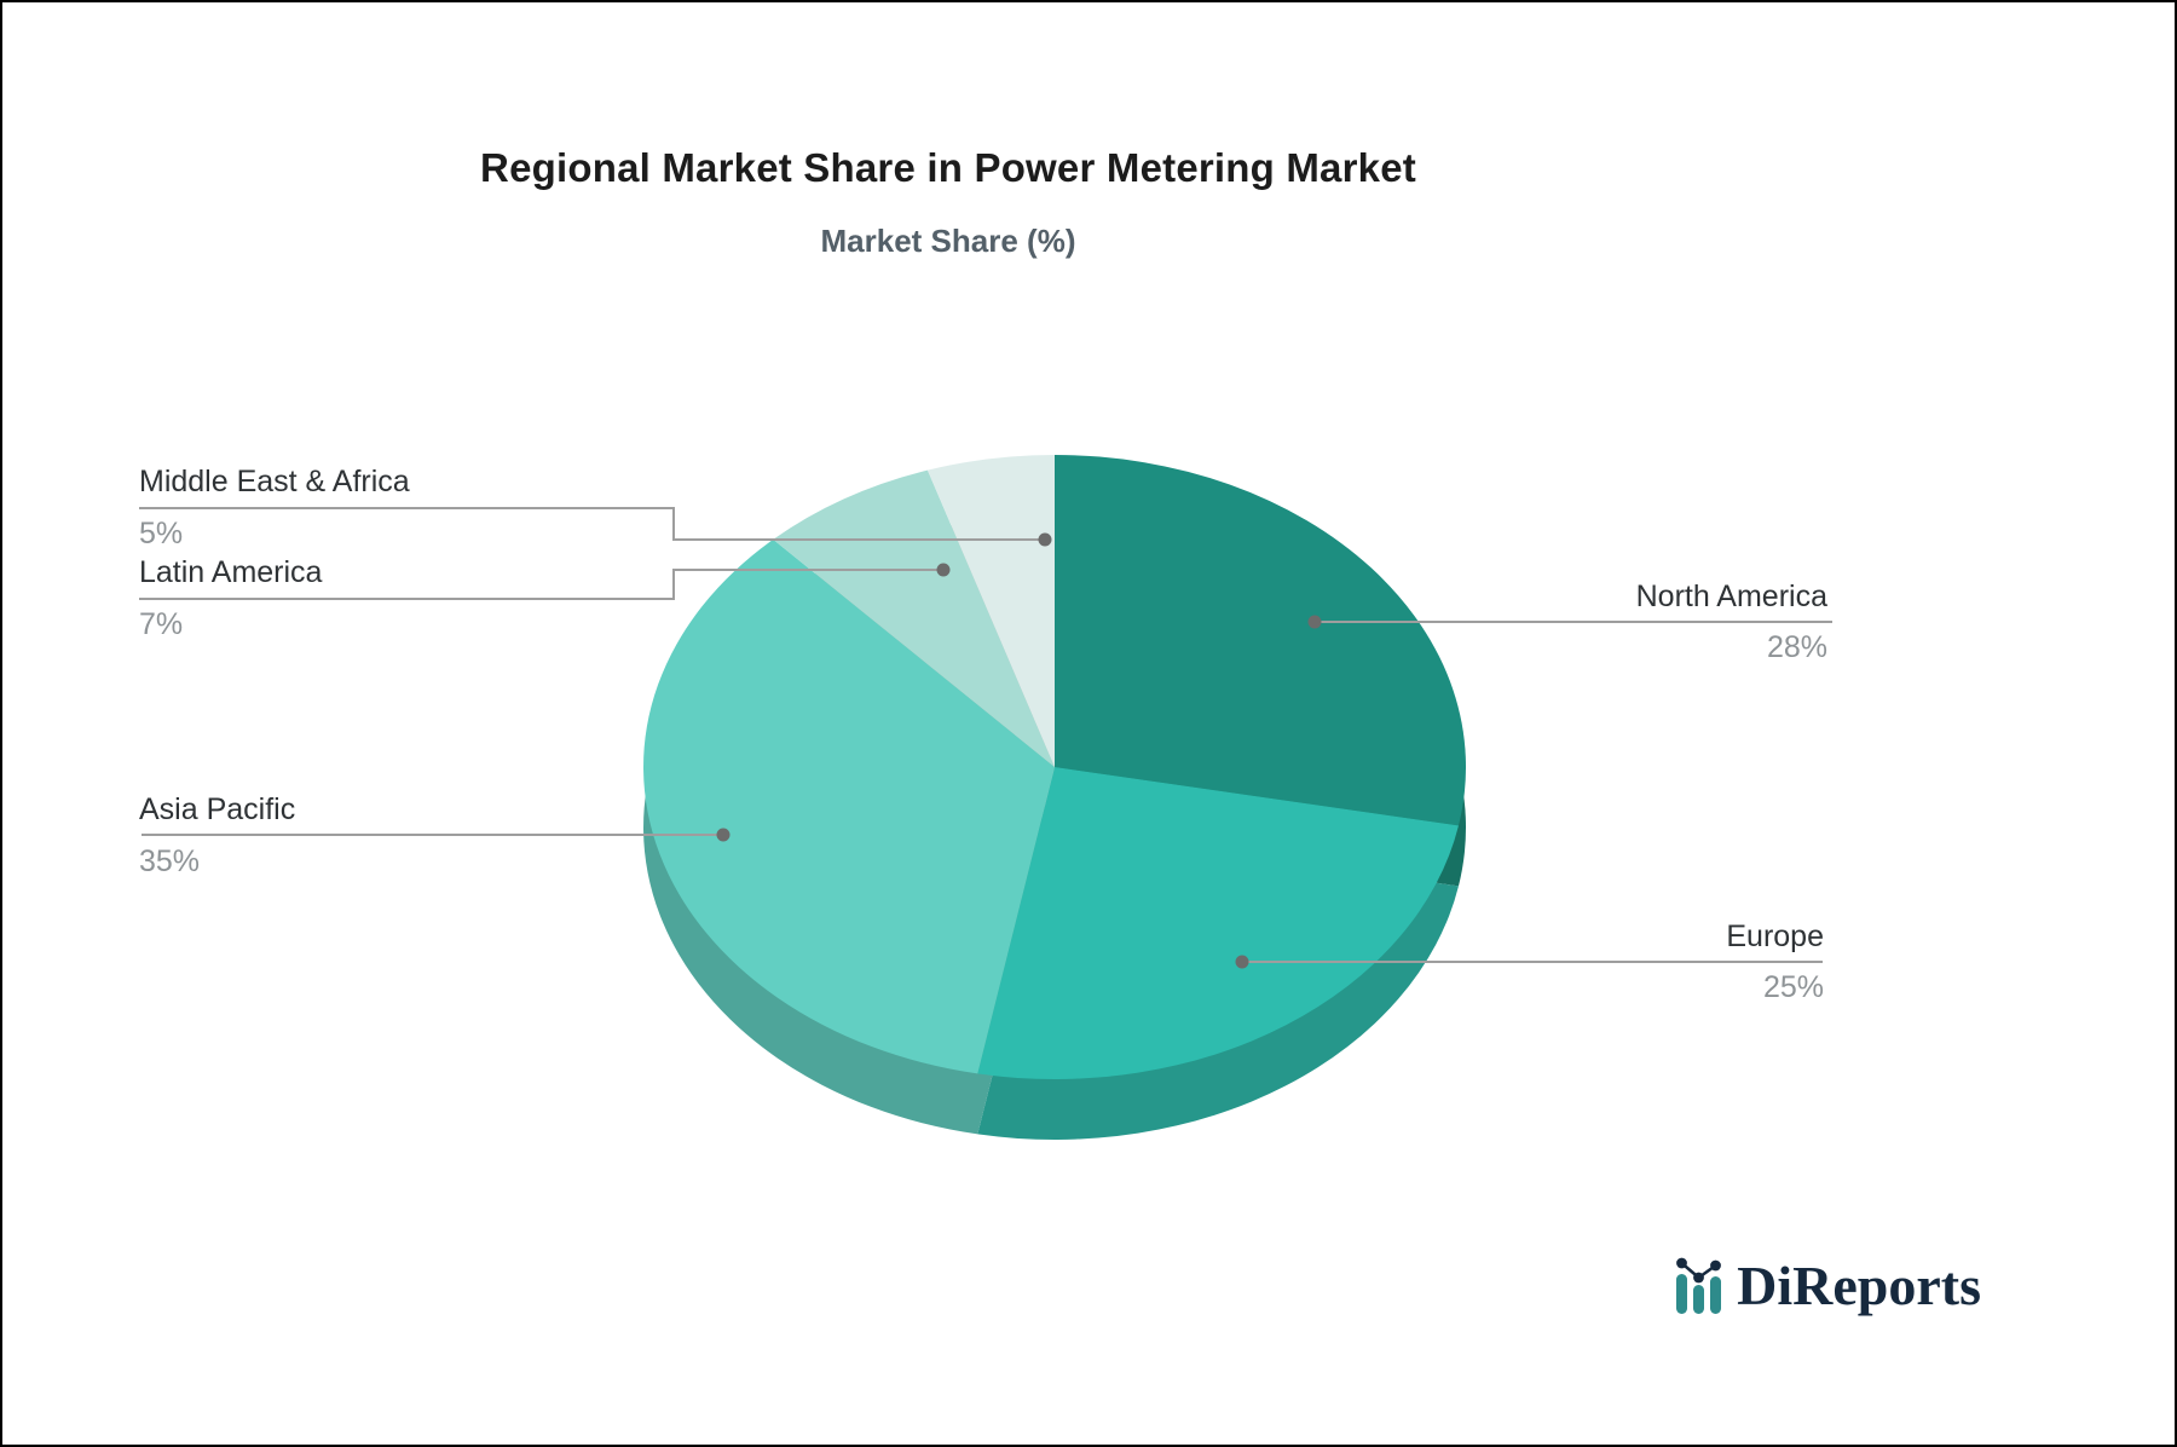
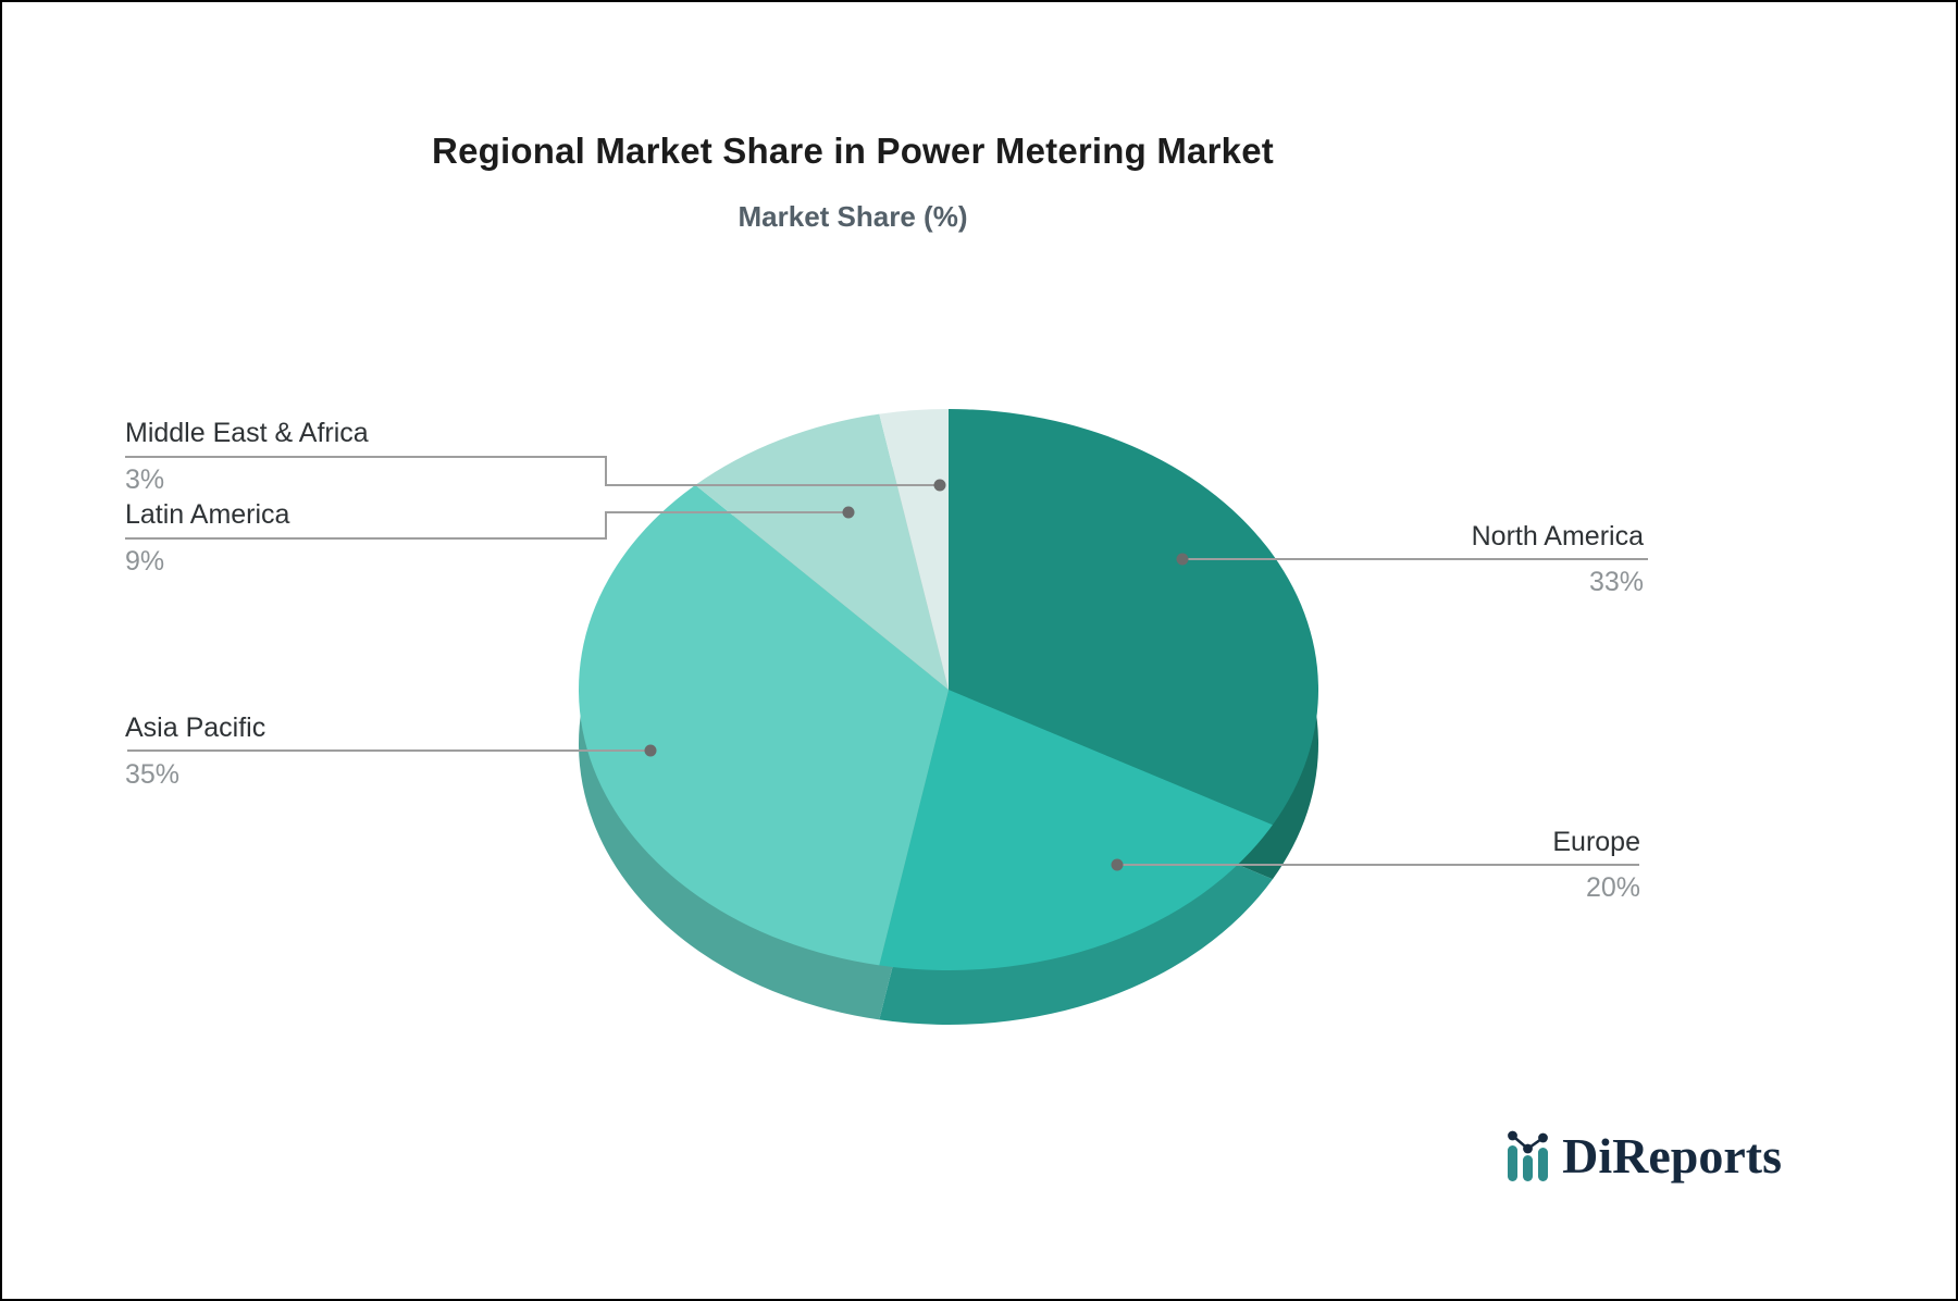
North America: 28% -> 33%
Europe: 25% -> 20%
Latin America: 7% -> 9%
Middle East & Africa: 5% -> 3%
